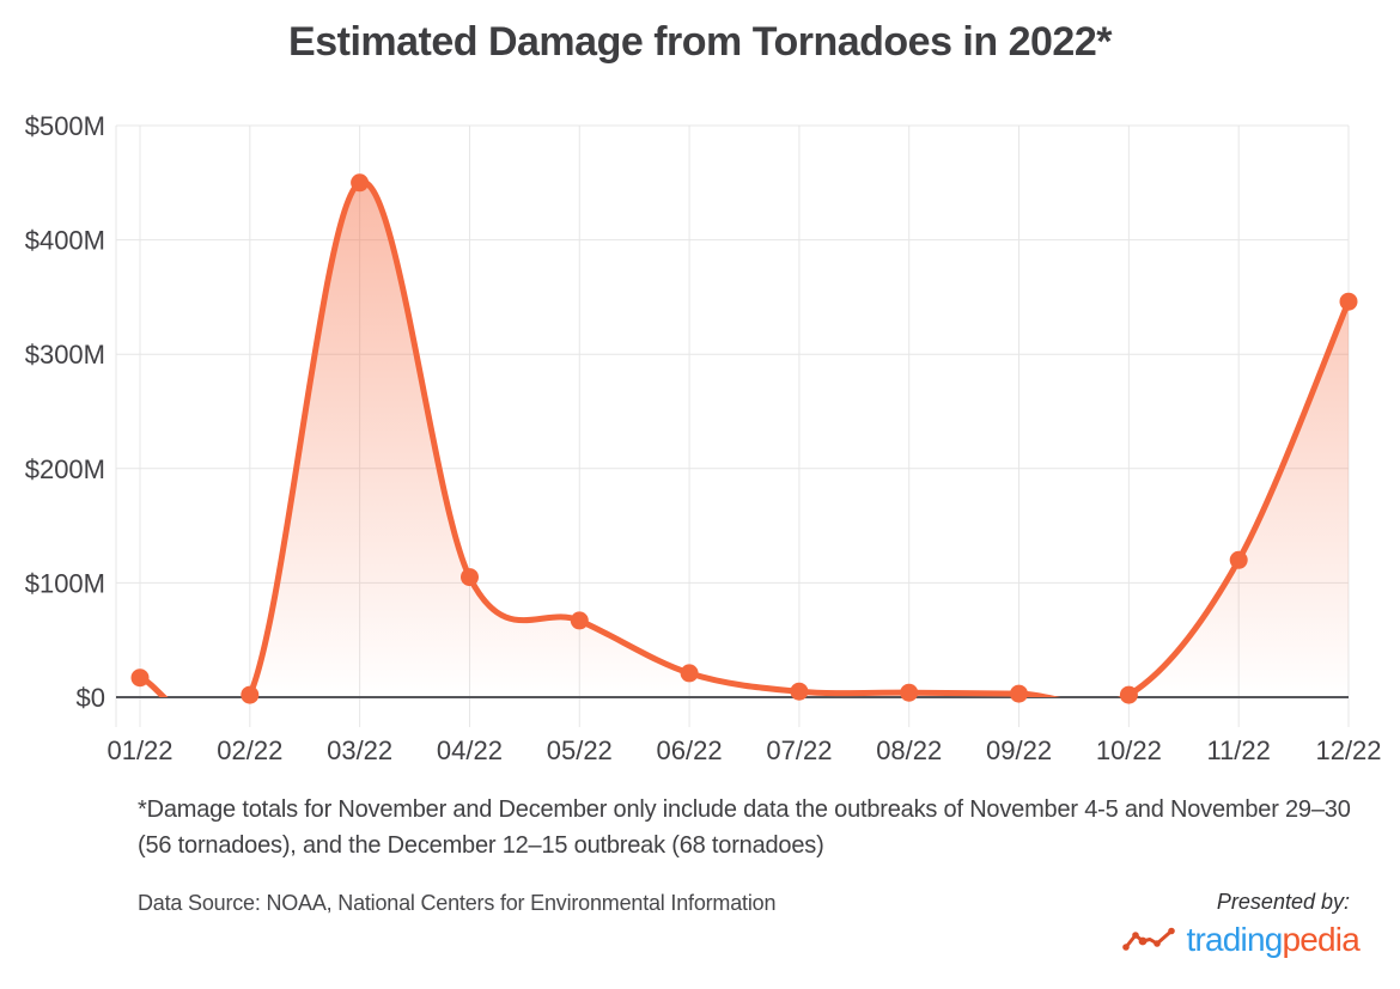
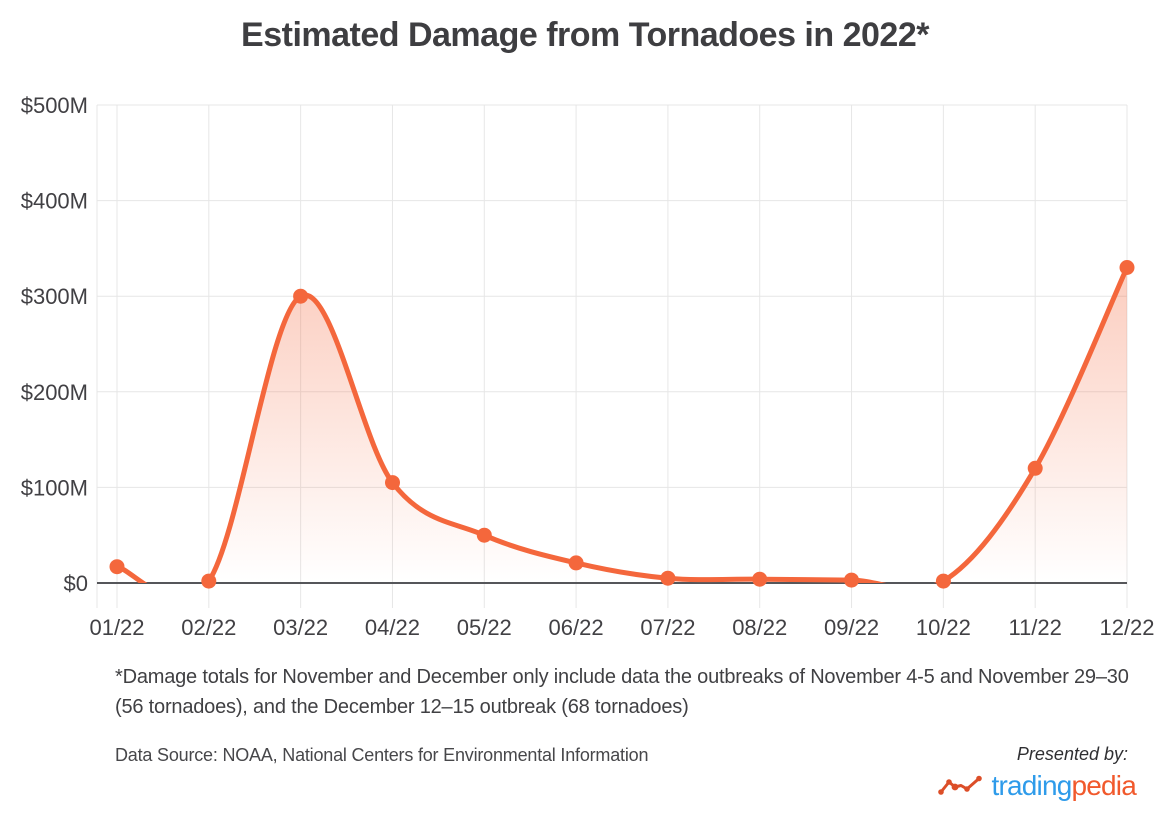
03/22: $450M -> $300M
05/22: $70M -> $50M
12/22: $350M -> $330M
